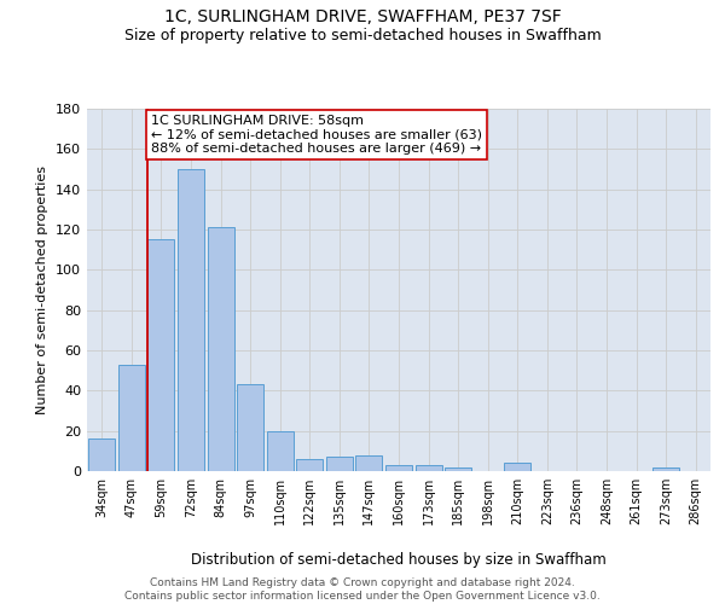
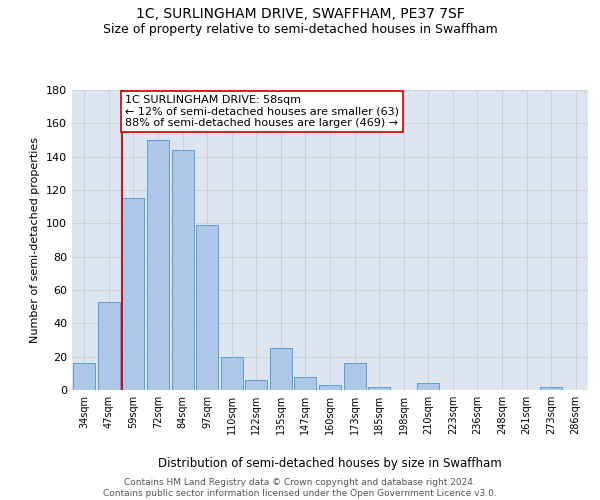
84sqm: 121 -> 144
97sqm: 43 -> 99
135sqm: 7 -> 25
173sqm: 3 -> 16
